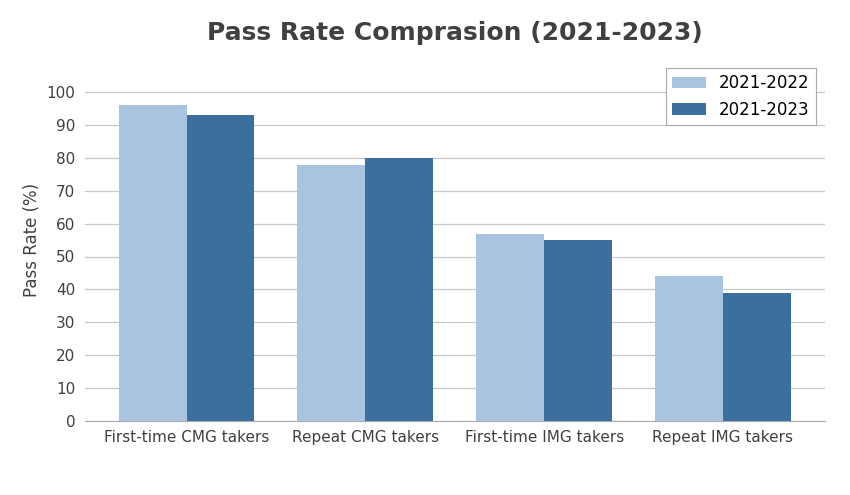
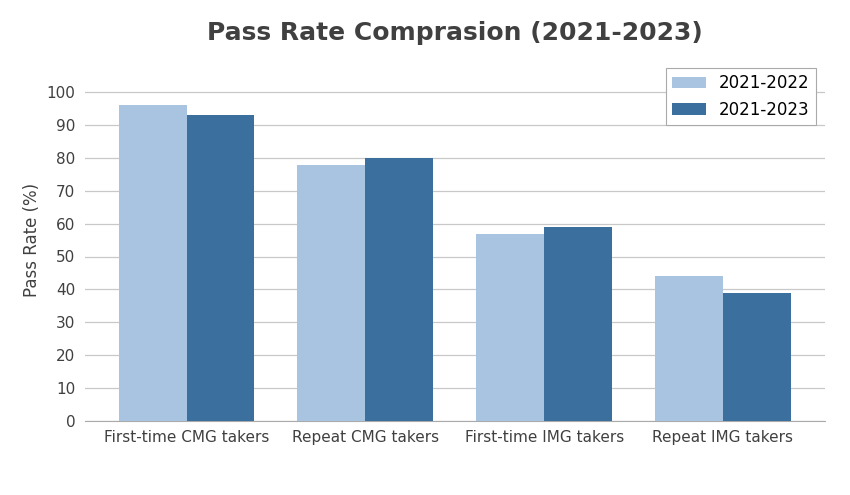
2021-2023/First-time IMG takers: 55 -> 59
